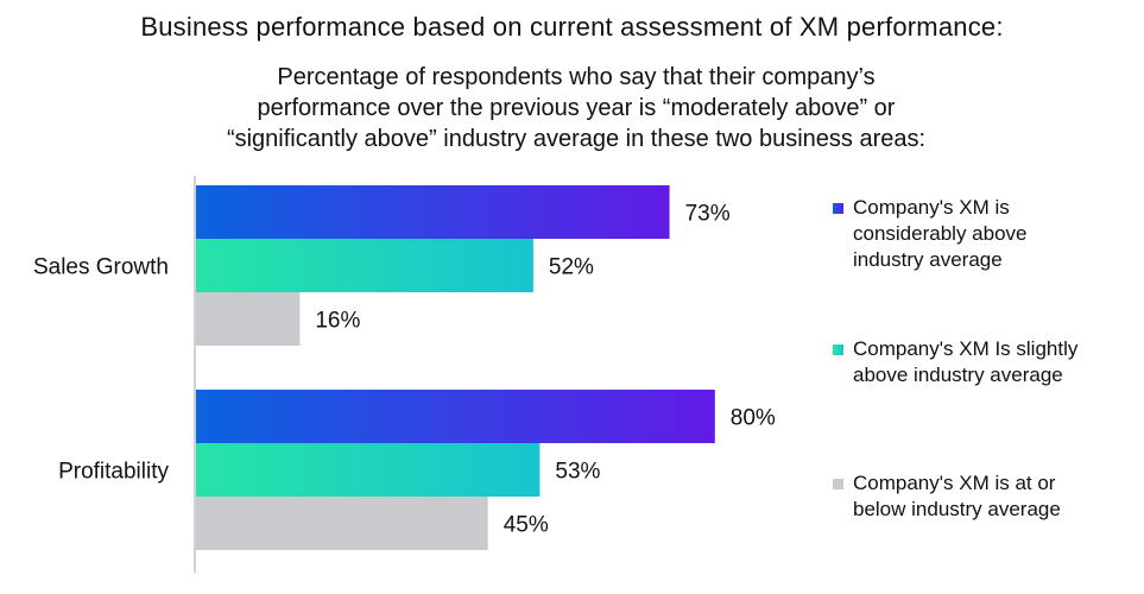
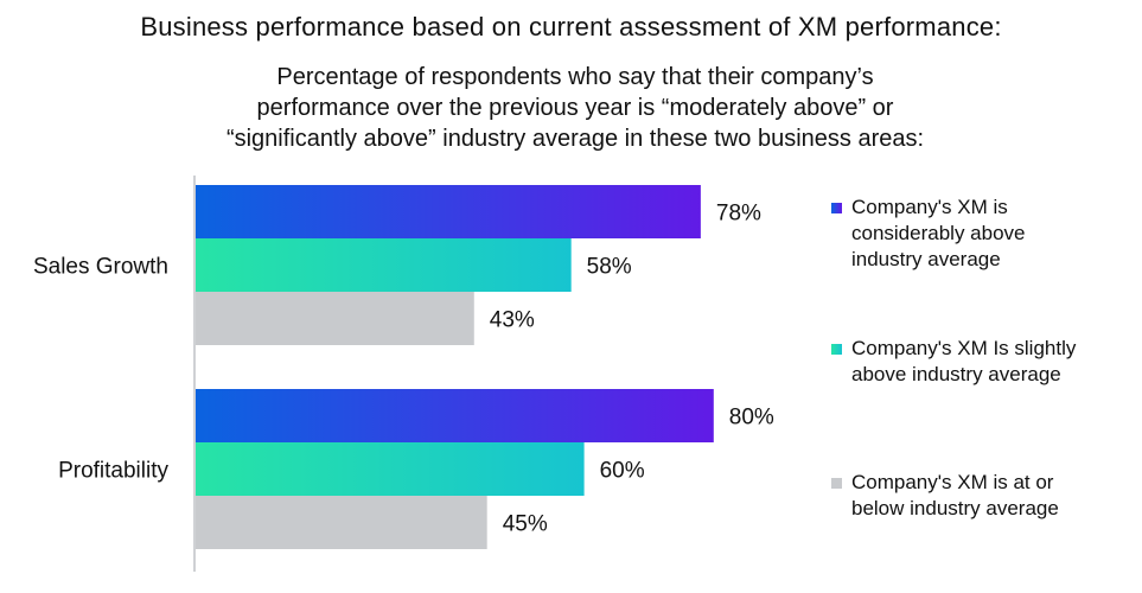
Company's XM is considerably above industry average/Sales Growth: 73% -> 78%
Company's XM Is slightly above industry average/Sales Growth: 52% -> 58%
Company's XM is at or below industry average/Sales Growth: 16% -> 43%
Company's XM Is slightly above industry average/Profitability: 53% -> 60%
